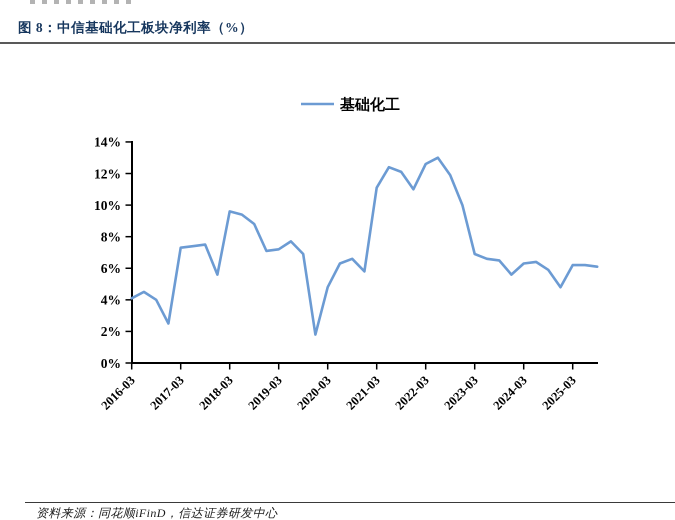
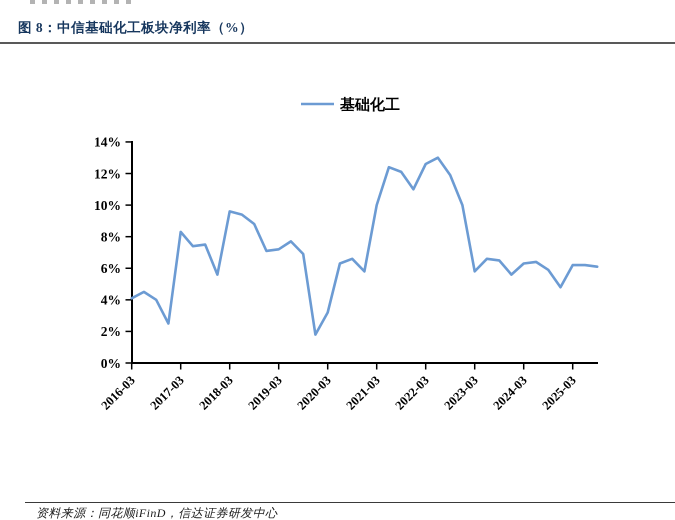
2017-03: 7.3% -> 8.3%
2020-03: 4.8% -> 3.2%
2021-03: 11.1% -> 10.0%
2023-03: 6.9% -> 5.8%
